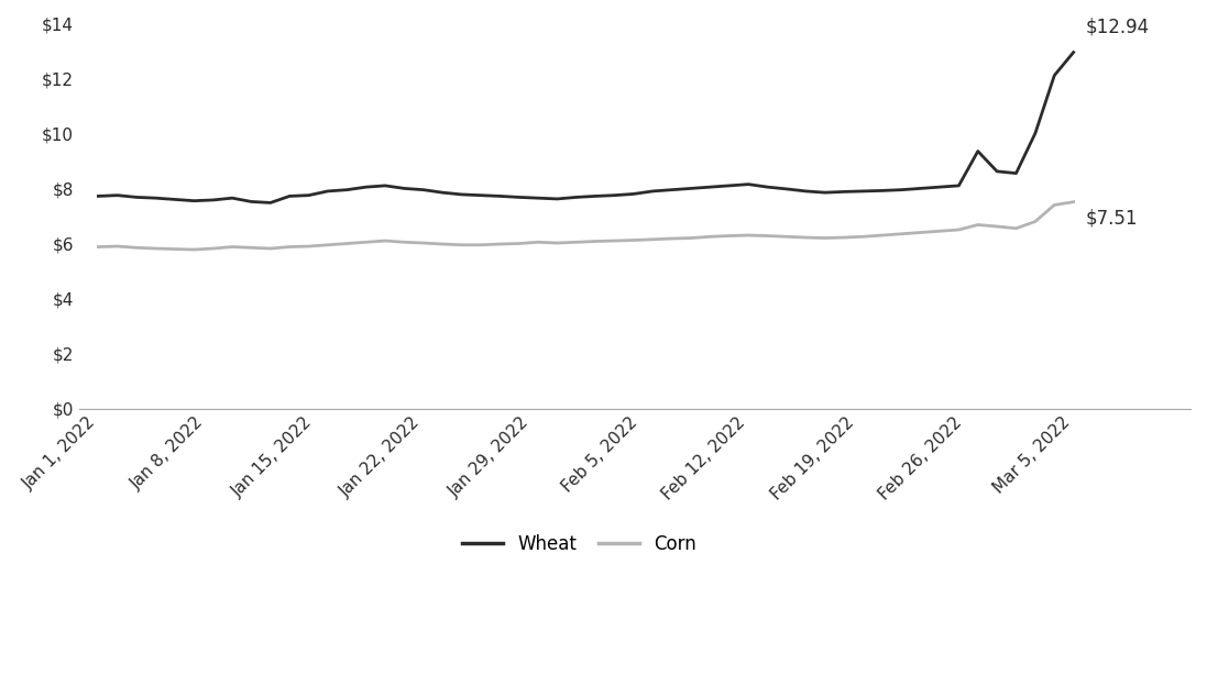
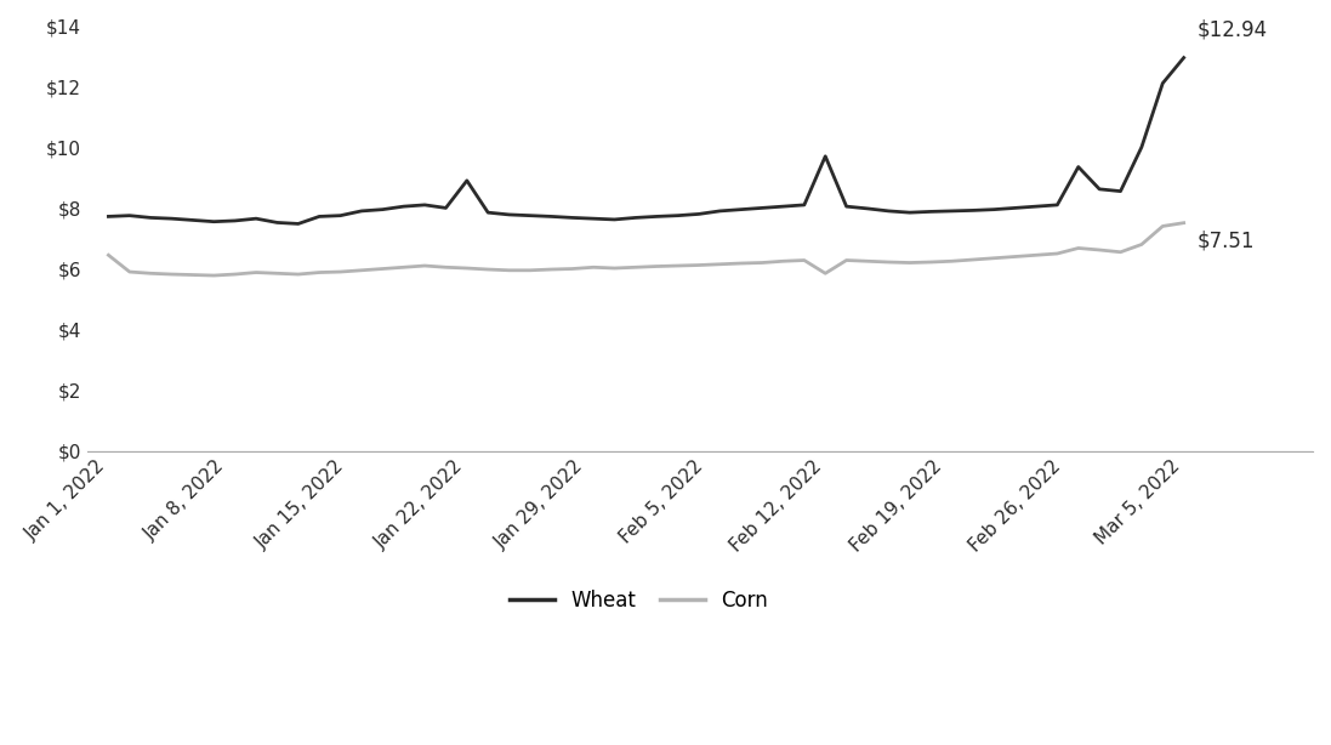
Corn/Jan 1, 2022: $5.88 -> $6.45
Wheat/Jan 22, 2022: $7.95 -> $8.90
Wheat/Feb 12, 2022: $8.15 -> $9.70
Corn/Feb 12, 2022: $6.30 -> $5.85
